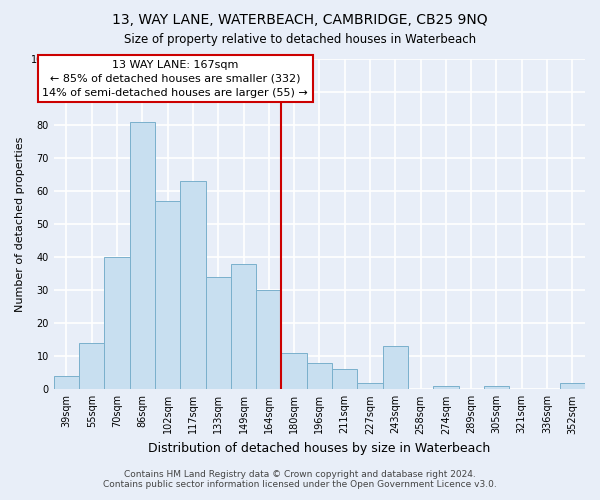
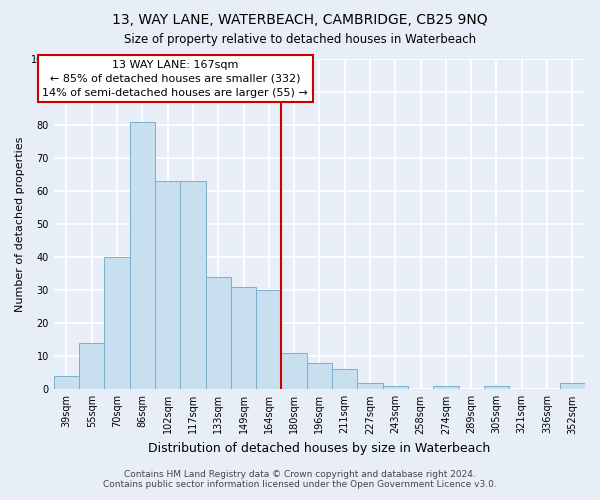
102sqm: 57 -> 63
149sqm: 38 -> 31
243sqm: 13 -> 1
